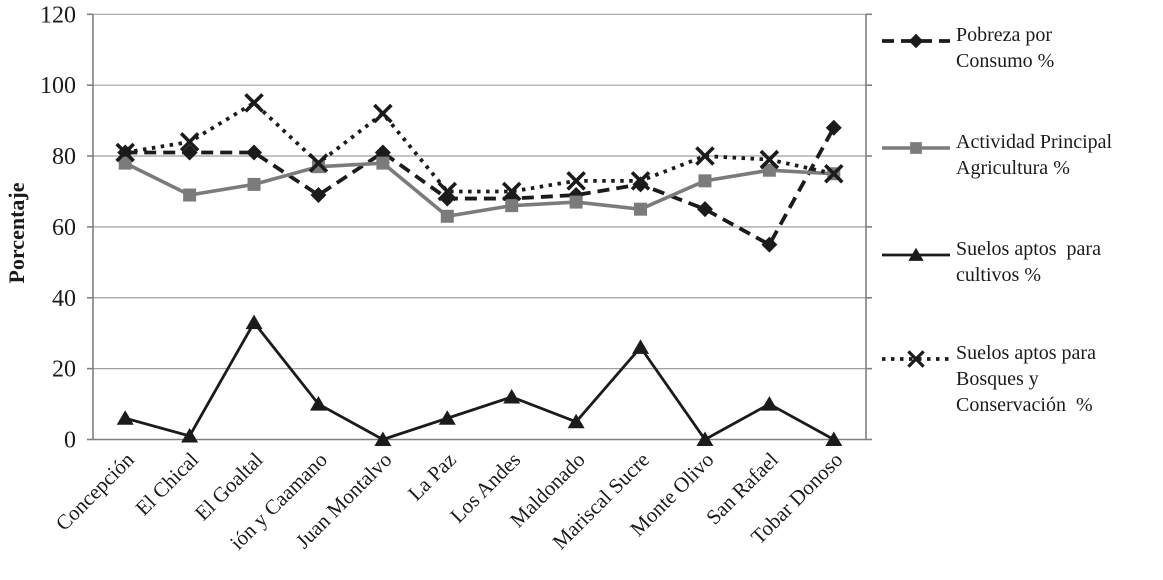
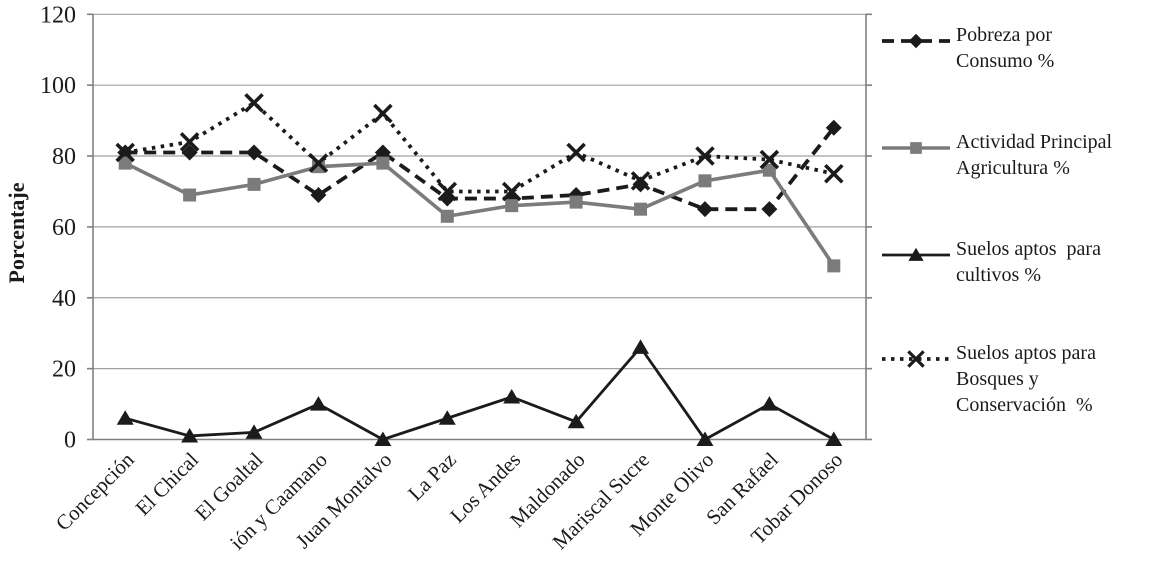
Suelos aptos para cultivos %/El Goaltal: 33 -> 2
Suelos aptos para Bosques y Conservación %/Maldonado: 73 -> 81
Pobreza por Consumo %/San Rafael: 55 -> 65
Actividad Principal Agricultura %/Tobar Donoso: 75 -> 49
